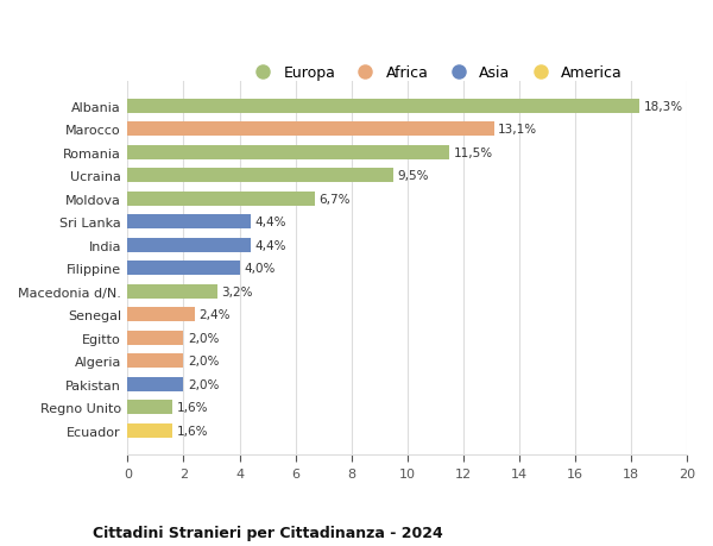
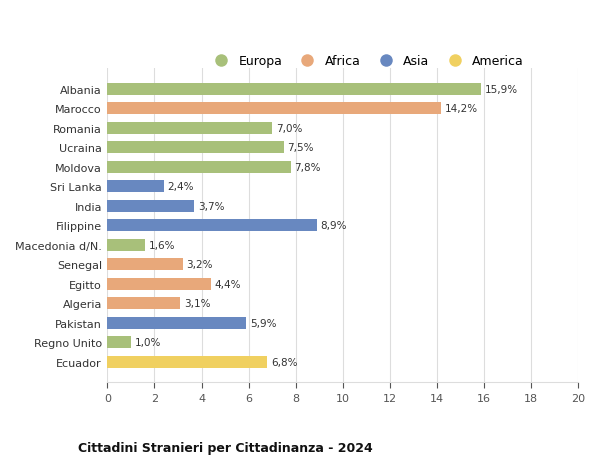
Albania: 18,3% -> 15,9%
Marocco: 13,1% -> 14,2%
Romania: 11,5% -> 7,0%
Ucraina: 9,5% -> 7,5%
Moldova: 6,7% -> 7,8%
Sri Lanka: 4,4% -> 2,4%
India: 4,4% -> 3,7%
Filippine: 4,0% -> 8,9%
Macedonia d/N.: 3,2% -> 1,6%
Senegal: 2,4% -> 3,2%
Egitto: 2,0% -> 4,4%
Algeria: 2,0% -> 3,1%
Pakistan: 2,0% -> 5,9%
Regno Unito: 1,6% -> 1,0%
Ecuador: 1,6% -> 6,8%
